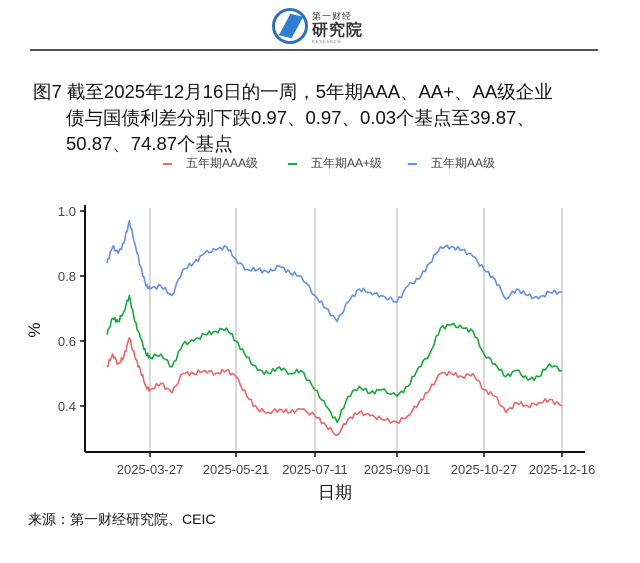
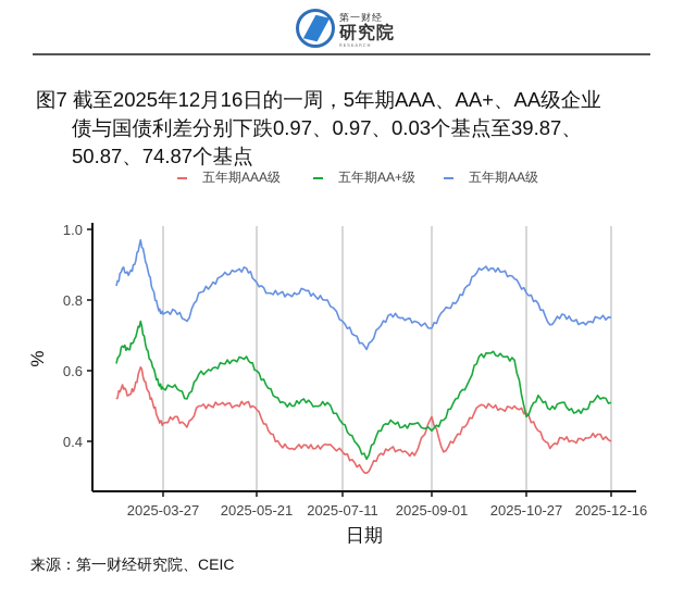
五年期AAA级/2025-09-01: 0.35 -> 0.47
五年期AAA级/2025-10-27: 0.45 -> 0.48
五年期AA+级/2025-10-27: 0.56 -> 0.47
